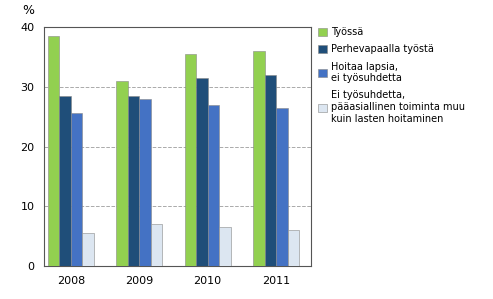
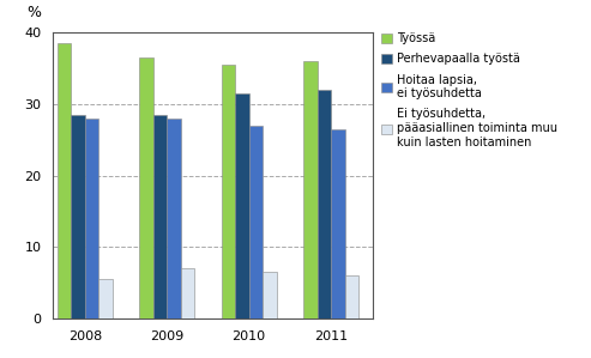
Hoitaa lapsia, ei työsuhdetta/2008: 25.6 -> 28.0
Työssä/2009: 31.0 -> 36.5
